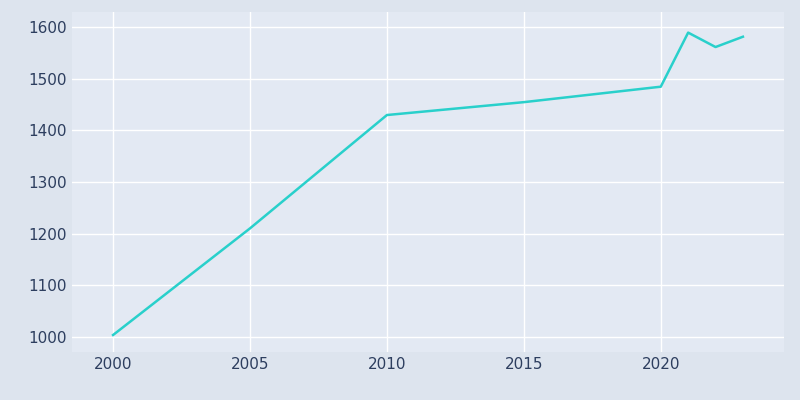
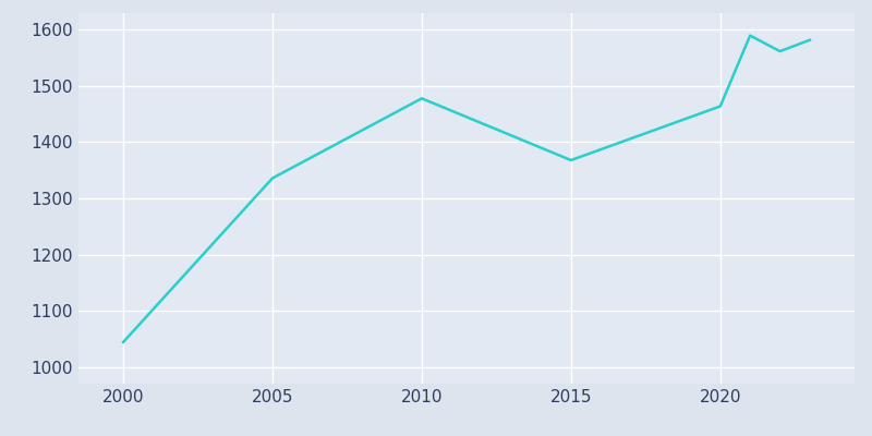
2000: 1003 -> 1044
2005: 1210 -> 1336
2010: 1430 -> 1478
2015: 1455 -> 1368
2020: 1485 -> 1464
